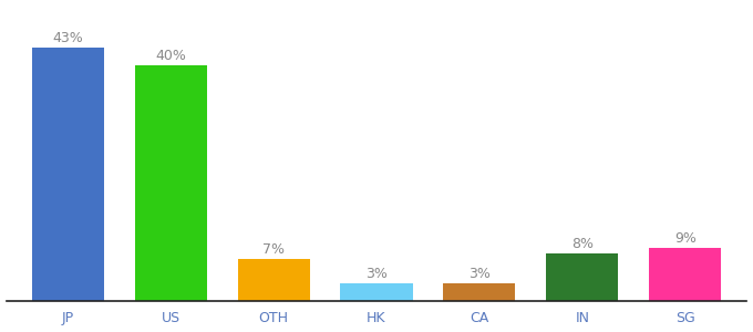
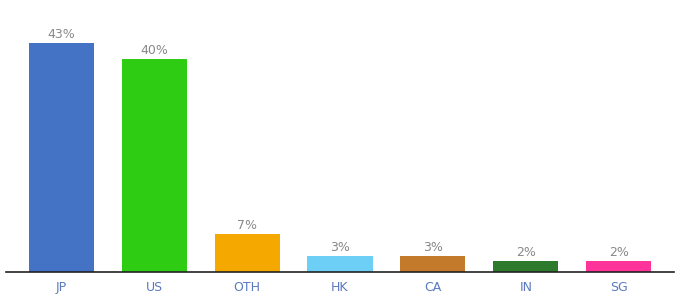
IN: 8% -> 2%
SG: 9% -> 2%
